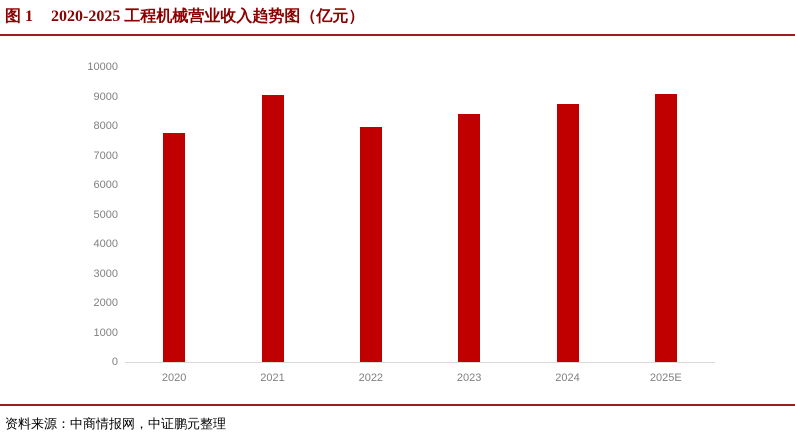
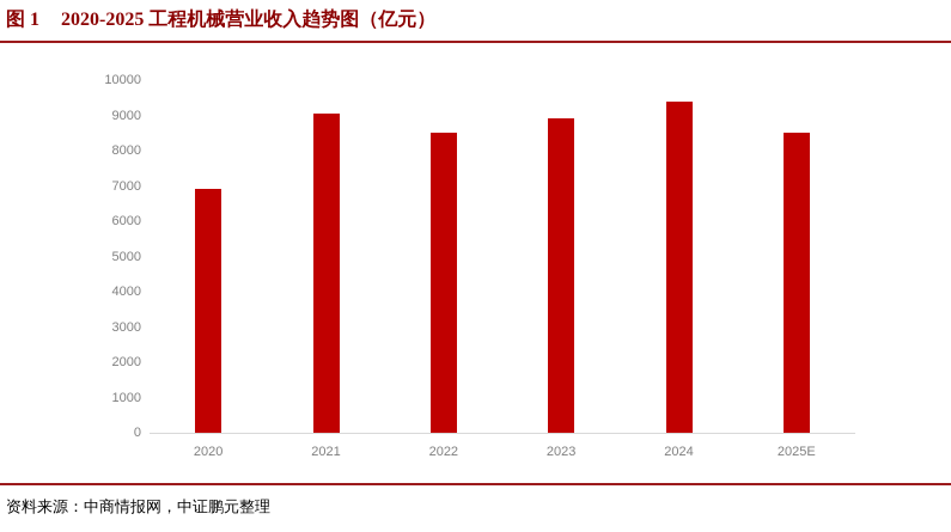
2020: 7800 -> 6900
2022: 8000 -> 8500
2023: 8400 -> 8900
2024: 8800 -> 9400
2025E: 9100 -> 8500
